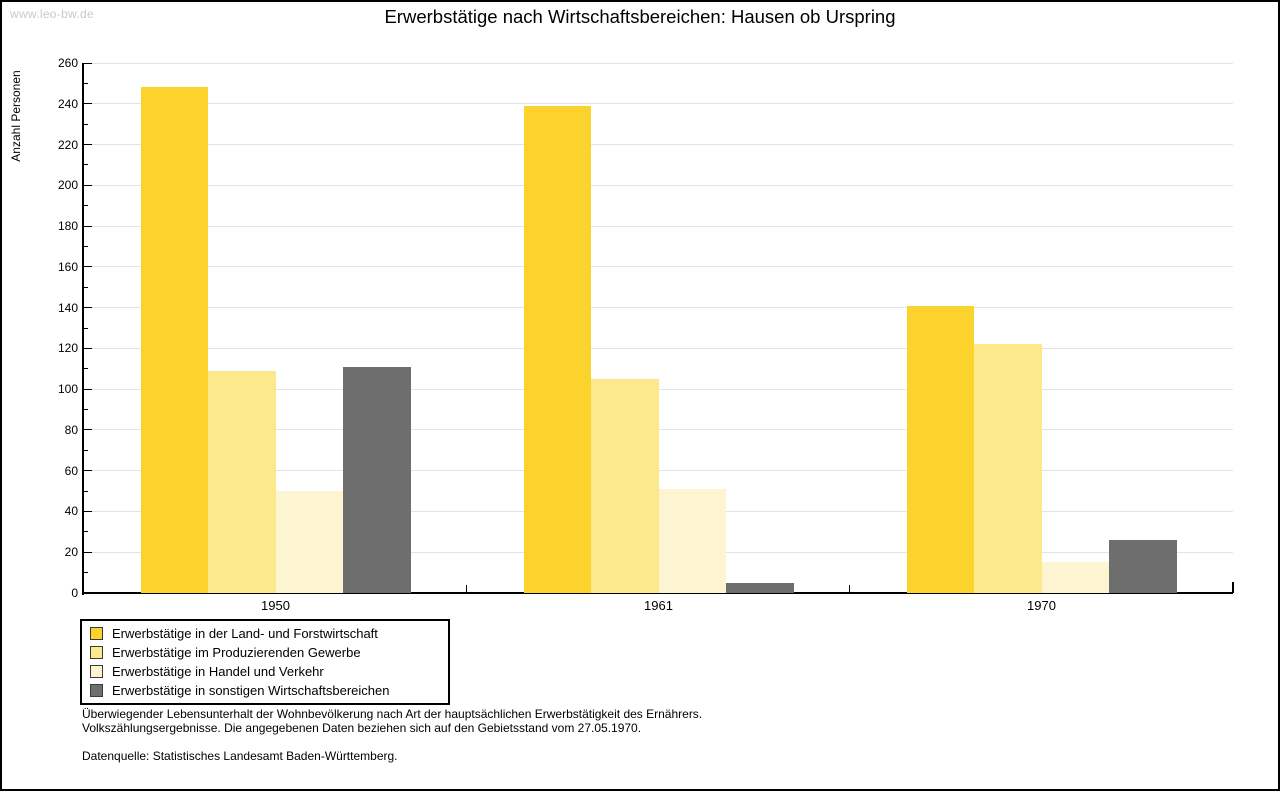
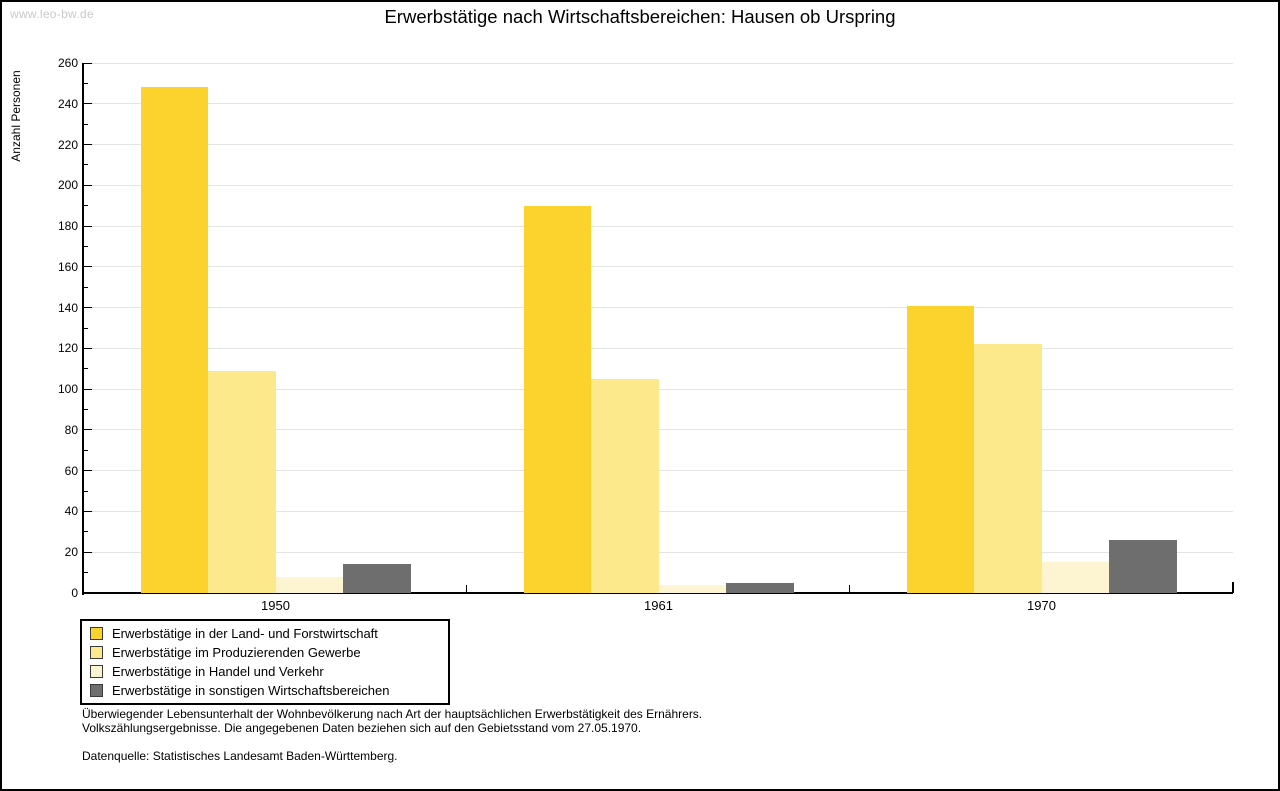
Erwerbstätige in Handel und Verkehr/1950: 50 -> 8
Erwerbstätige in sonstigen Wirtschaftsbereichen/1950: 111 -> 14
Erwerbstätige in der Land- und Forstwirtschaft/1961: 239 -> 190
Erwerbstätige in Handel und Verkehr/1961: 51 -> 4
